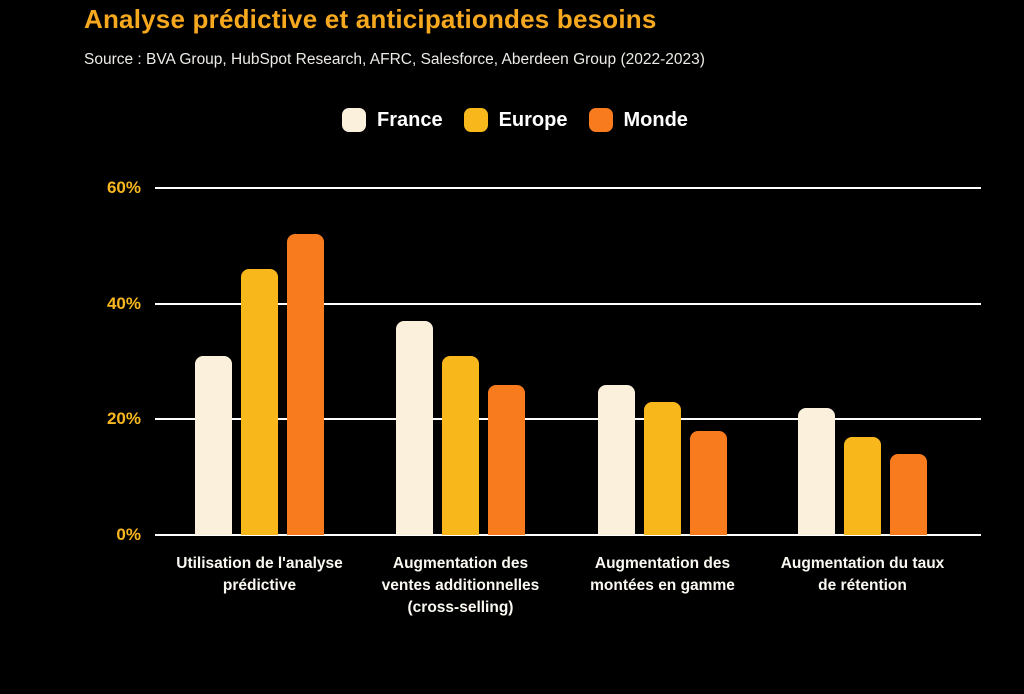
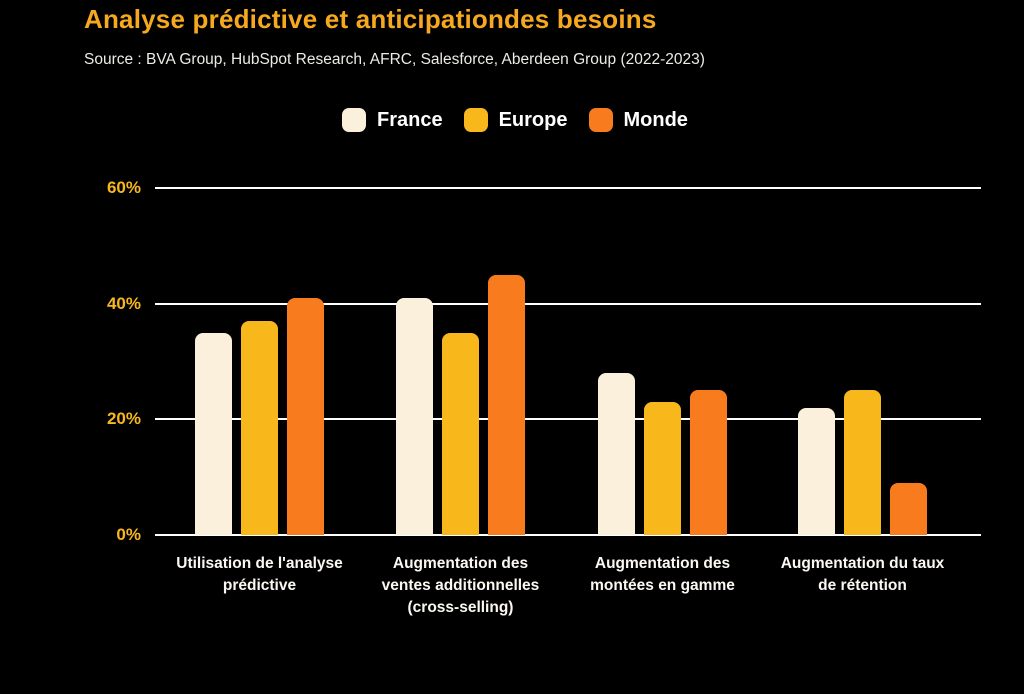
France/Utilisation de l'analyse prédictive: 31% -> 35%
Europe/Utilisation de l'analyse prédictive: 46% -> 37%
Monde/Utilisation de l'analyse prédictive: 52% -> 41%
France/Augmentation des ventes additionnelles (cross-selling): 37% -> 41%
Europe/Augmentation des ventes additionnelles (cross-selling): 31% -> 35%
Monde/Augmentation des ventes additionnelles (cross-selling): 26% -> 45%
France/Augmentation des montées en gamme: 26% -> 28%
Monde/Augmentation des montées en gamme: 18% -> 25%
Europe/Augmentation du taux de rétention: 17% -> 25%
Monde/Augmentation du taux de rétention: 14% -> 9%
